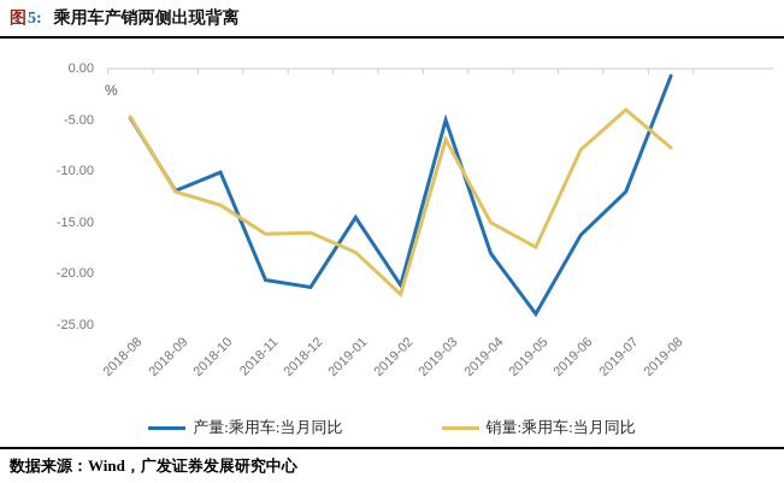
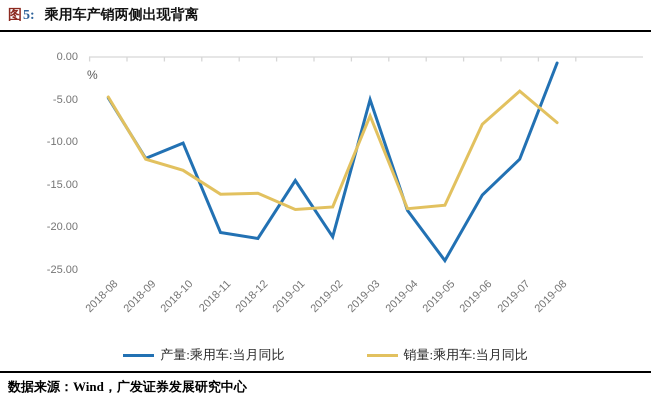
销量:乘用车:当月同比/2019-02: -22 -> -18
销量:乘用车:当月同比/2019-04: -15 -> -18
